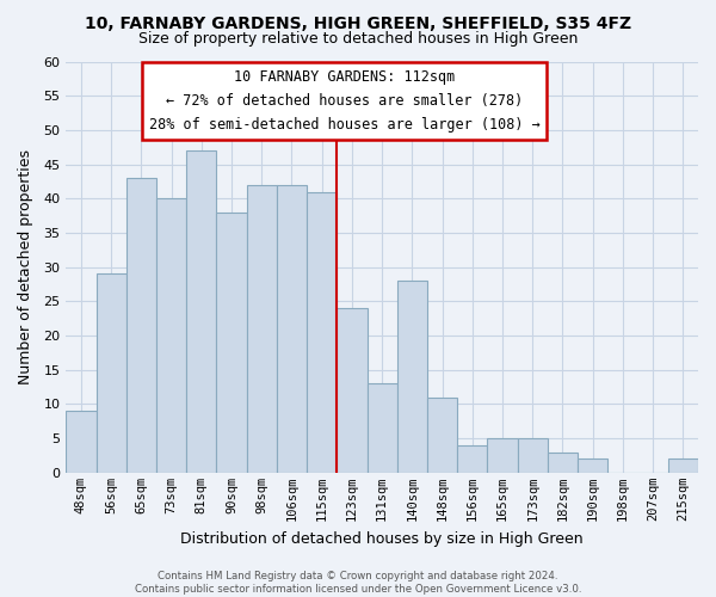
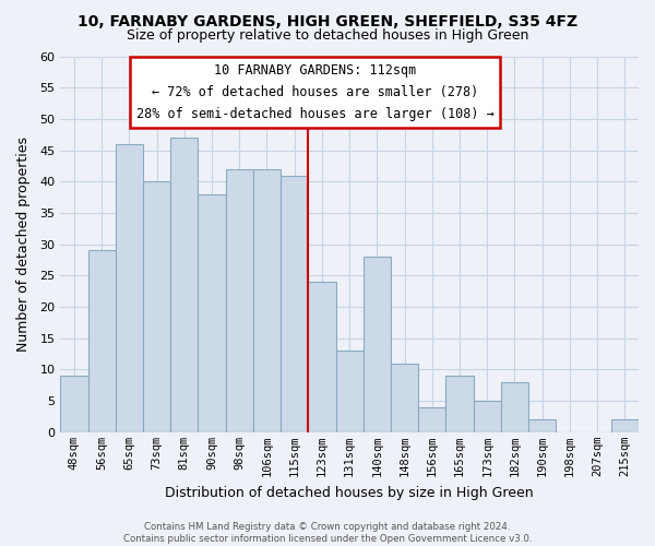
65sqm: 43 -> 46
165sqm: 5 -> 9
182sqm: 3 -> 8
